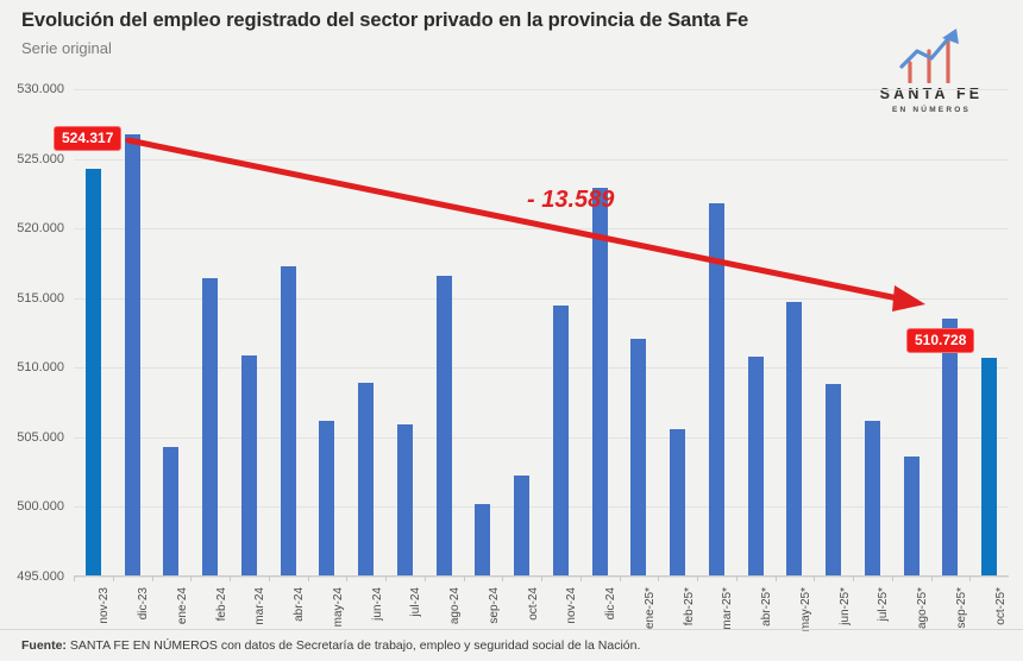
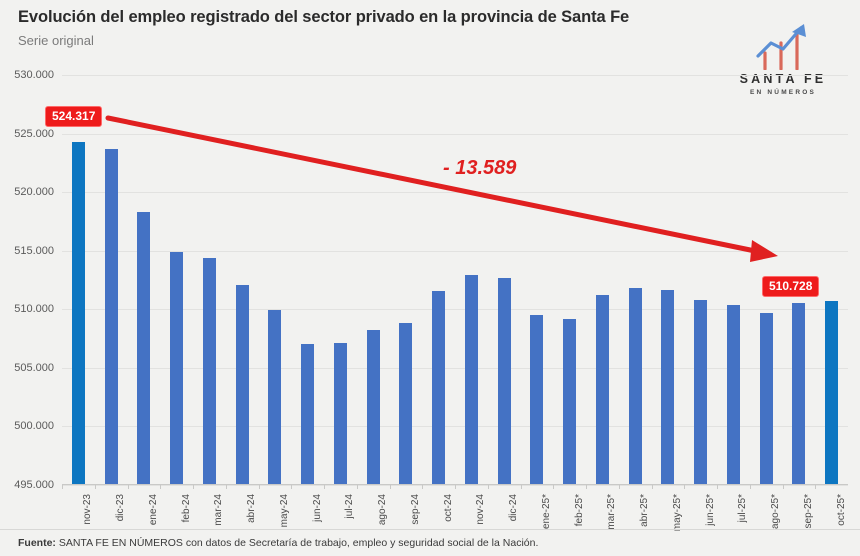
dic-23: 526800 -> 523700
ene-24: 504300 -> 518300
feb-24: 516400 -> 514900
mar-24: 510900 -> 514400
abr-24: 517300 -> 512100
may-24: 506200 -> 509900
jun-24: 508900 -> 507000
jul-24: 505900 -> 507200
ago-24: 516600 -> 508200
sep-24: 500200 -> 508800
oct-24: 502300 -> 511600
nov-24: 514500 -> 512900
dic-24: 522900 -> 512600
ene-25*: 512100 -> 509500
feb-25*: 505600 -> 509200
mar-25*: 521800 -> 511200
abr-25*: 510800 -> 511800
may-25*: 514700 -> 511600
jun-25*: 508800 -> 510800
jul-25*: 506200 -> 510400
ago-25*: 503600 -> 509600
sep-25*: 513500 -> 510600
